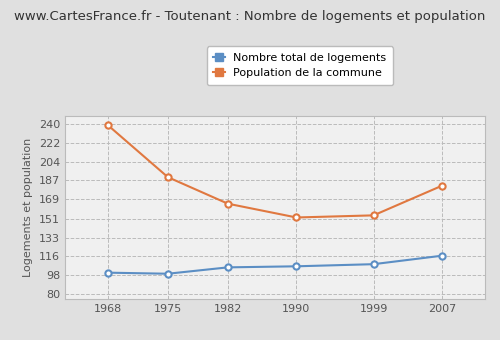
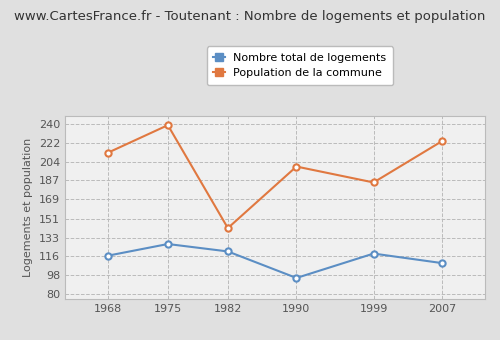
Nombre total de logements/1968: 100 -> 116
Population de la commune/1968: 239 -> 213
Nombre total de logements/1975: 99 -> 127
Population de la commune/1975: 190 -> 239
Nombre total de logements/1982: 105 -> 120
Population de la commune/1982: 165 -> 142
Nombre total de logements/1990: 106 -> 95
Population de la commune/1990: 152 -> 200
Nombre total de logements/1999: 108 -> 118
Population de la commune/1999: 154 -> 185
Nombre total de logements/2007: 116 -> 109
Population de la commune/2007: 182 -> 224
